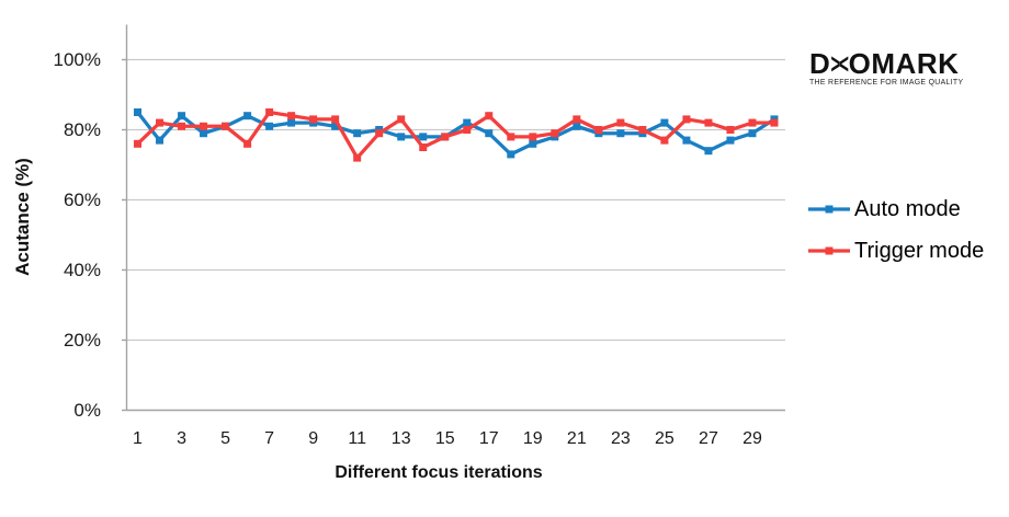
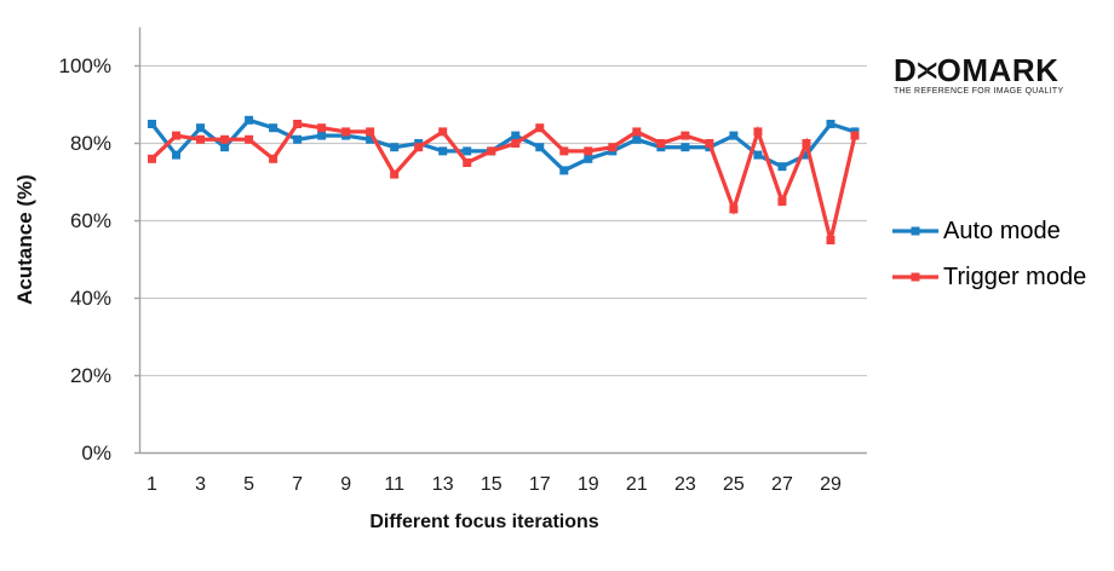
Auto mode/5: 81% -> 86%
Trigger mode/25: 77% -> 63%
Trigger mode/27: 82% -> 65%
Auto mode/29: 79% -> 85%
Trigger mode/29: 82% -> 55%
